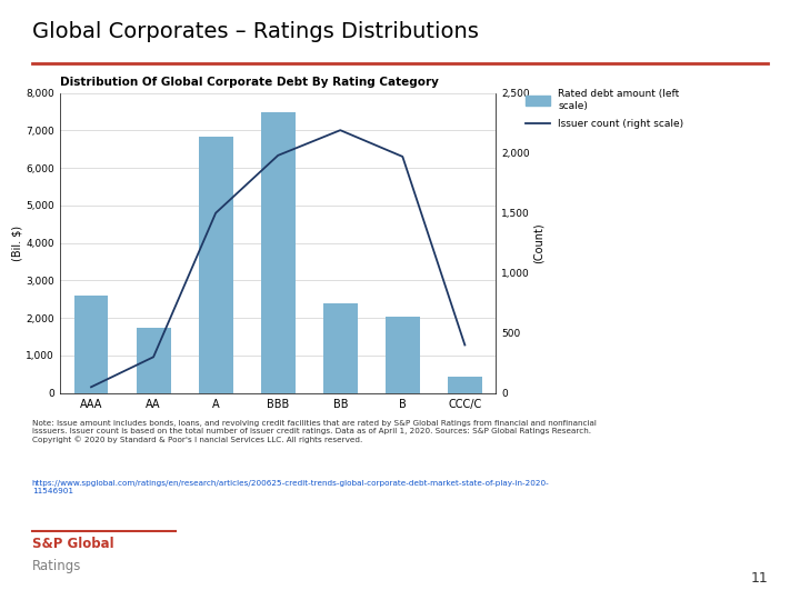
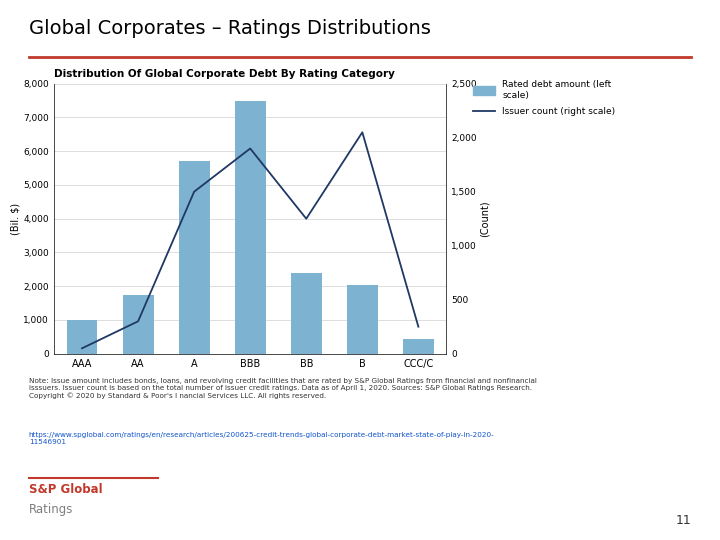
Rated debt amount (left scale)/AAA: 2,600 -> 1,000
Rated debt amount (left scale)/A: 6,850 -> 5,700
Issuer count (right scale)/BBB: 1,980 -> 1,900
Issuer count (right scale)/BB: 2,190 -> 1,250
Issuer count (right scale)/B: 1,970 -> 2,050
Issuer count (right scale)/CCC/C: 400 -> 250
